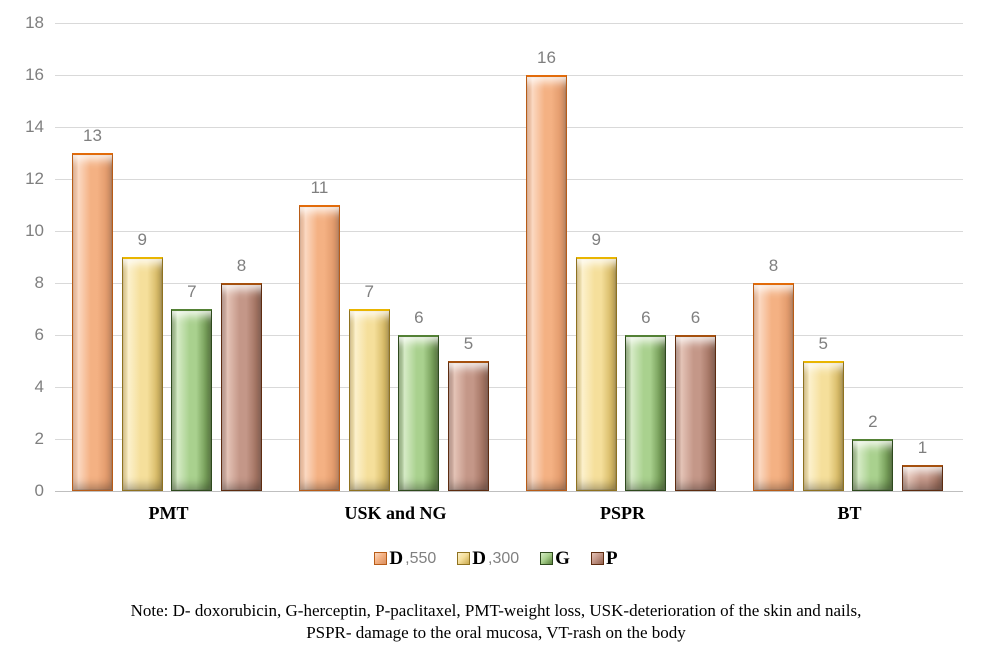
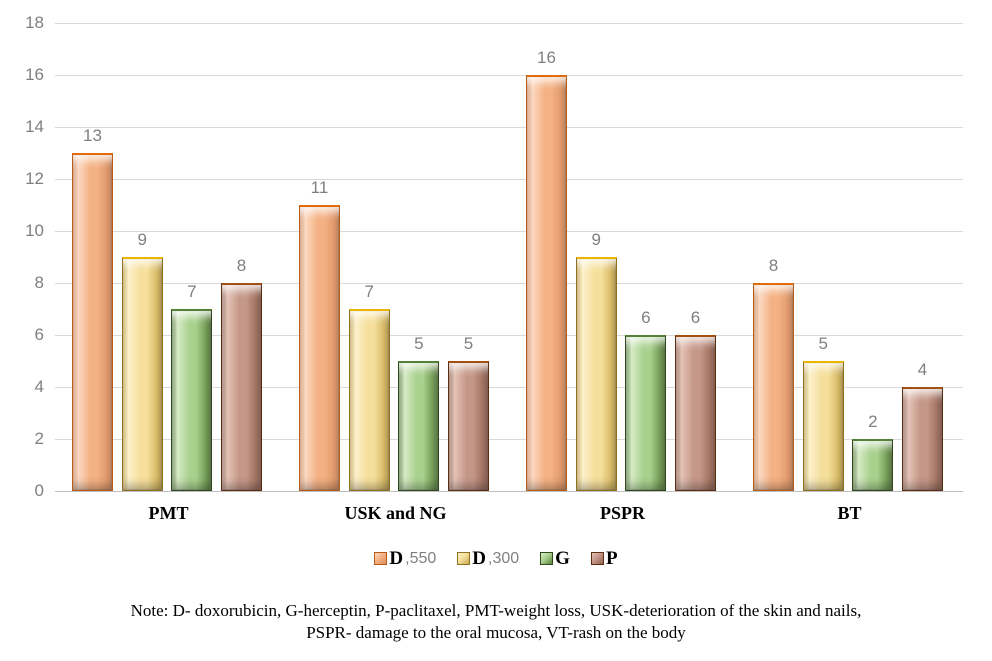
G/USK and NG: 6 -> 5
P/BT: 1 -> 4
